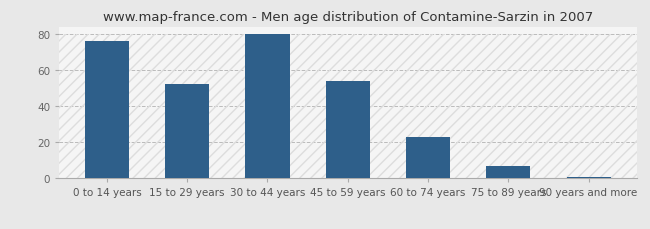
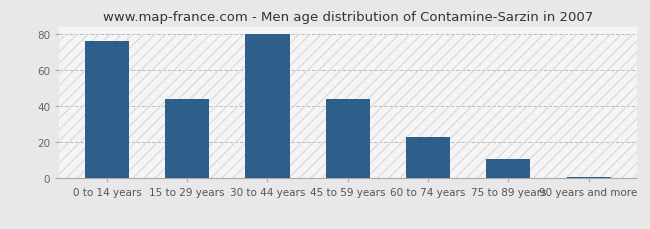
15 to 29 years: 52 -> 44
45 to 59 years: 54 -> 44
75 to 89 years: 7 -> 11
